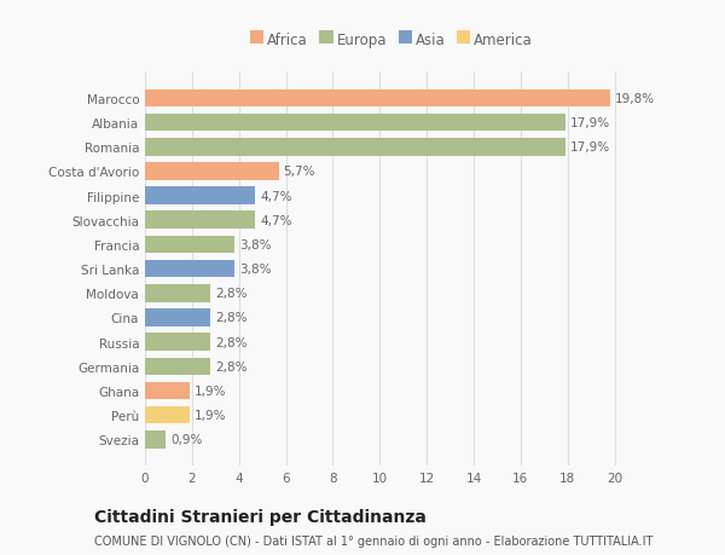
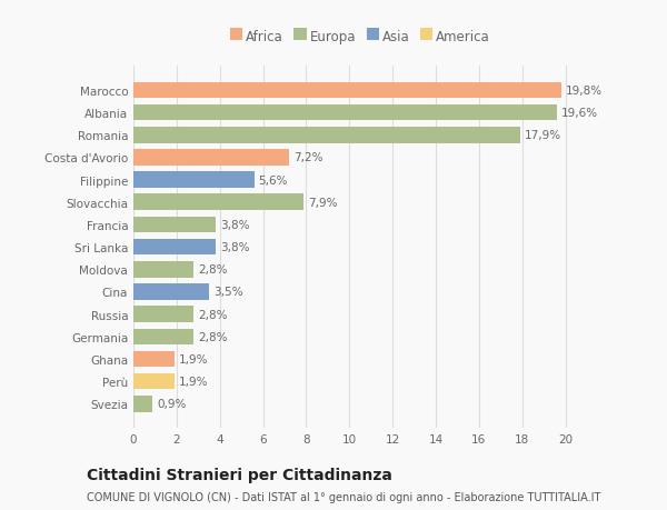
Albania: 17,9% -> 19,6%
Costa d'Avorio: 5,7% -> 7,2%
Filippine: 4,7% -> 5,6%
Slovacchia: 4,7% -> 7,9%
Cina: 2,8% -> 3,5%
